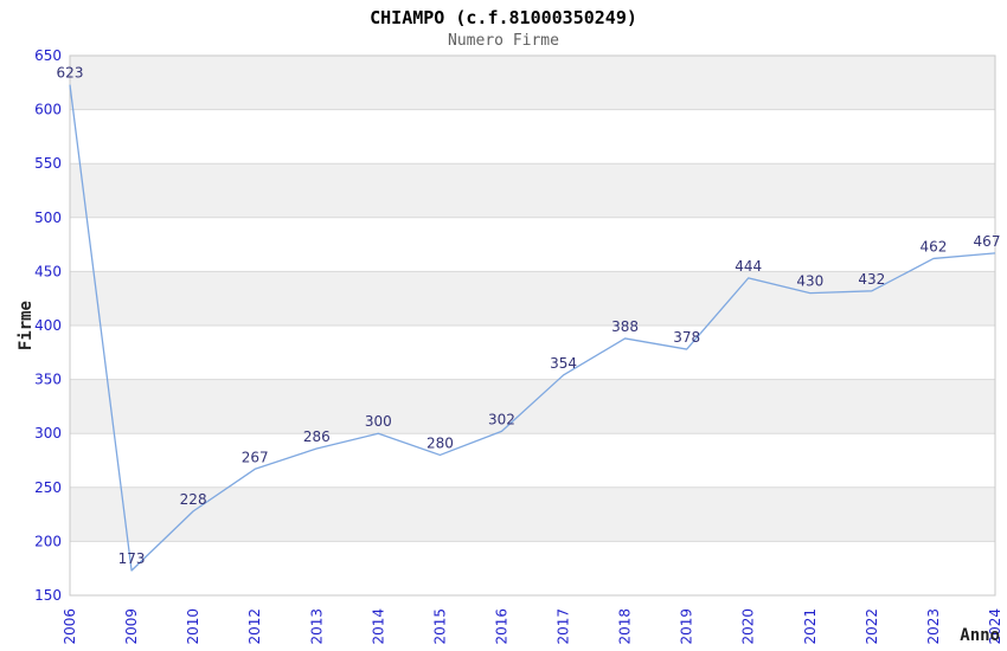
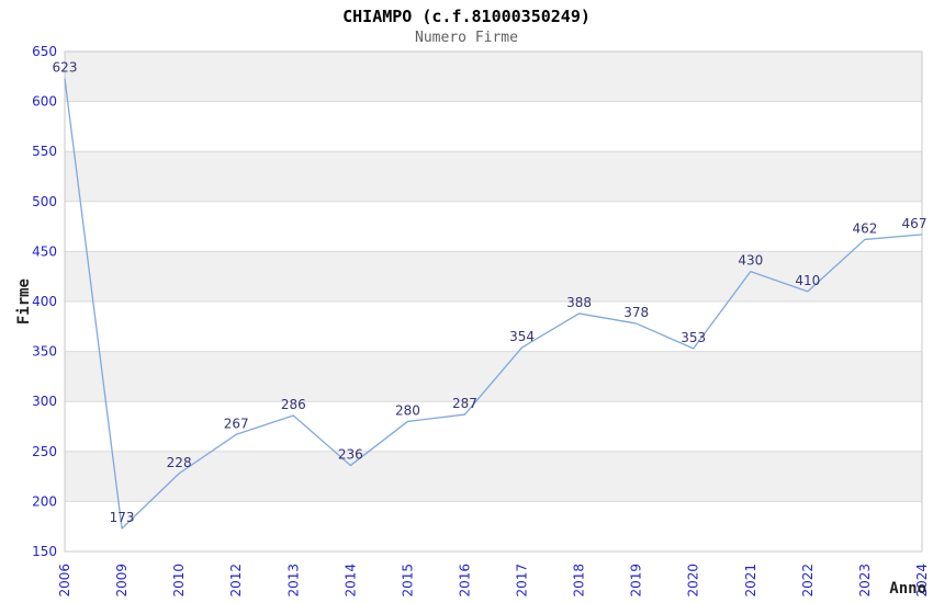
2014: 300 -> 236
2016: 302 -> 287
2020: 444 -> 353
2022: 432 -> 410
